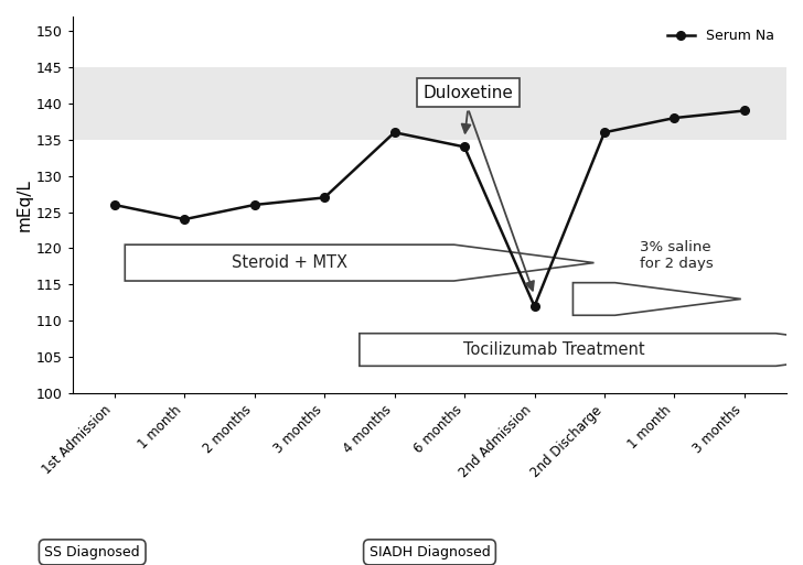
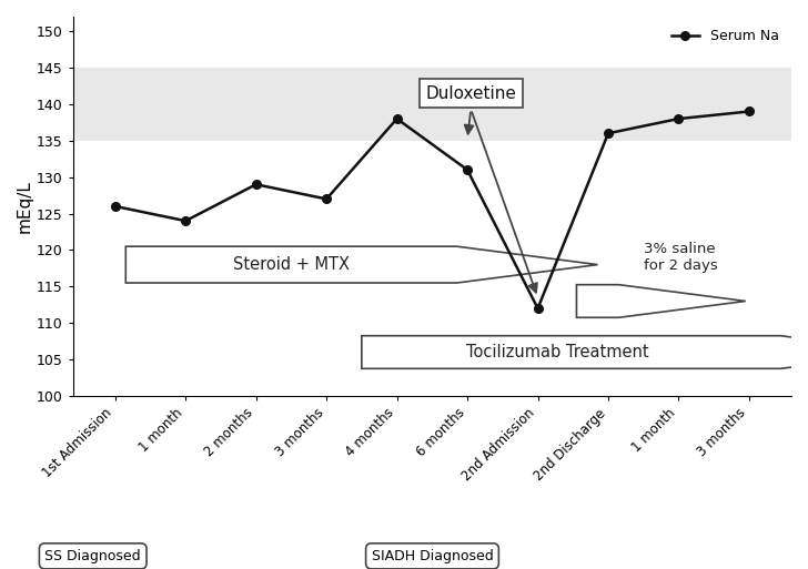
2 months: 126 -> 129
4 months: 136 -> 138
6 months: 134 -> 131
